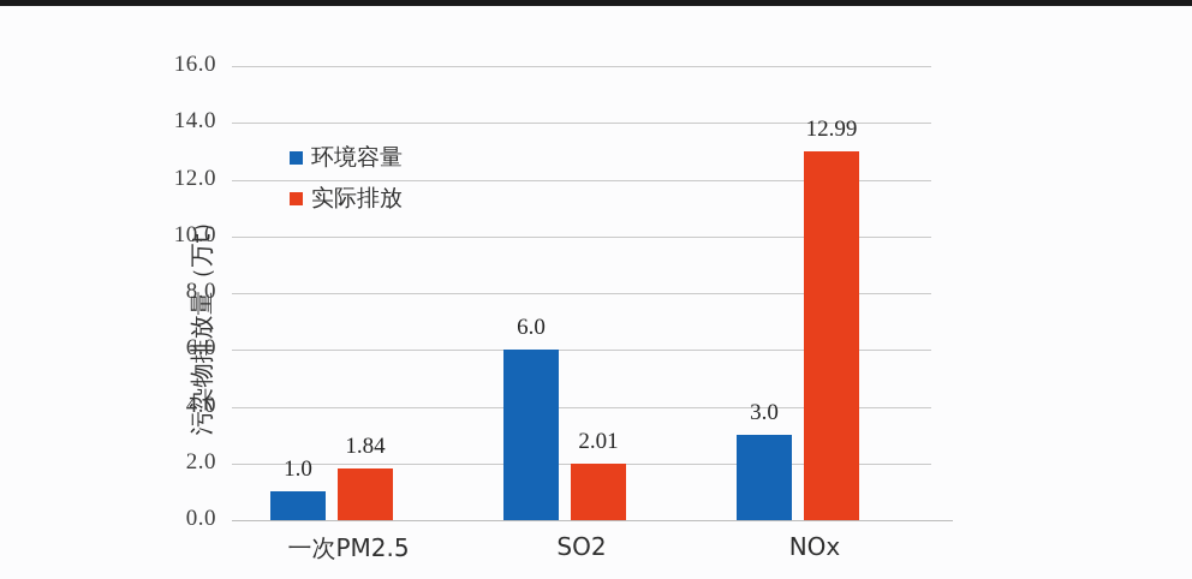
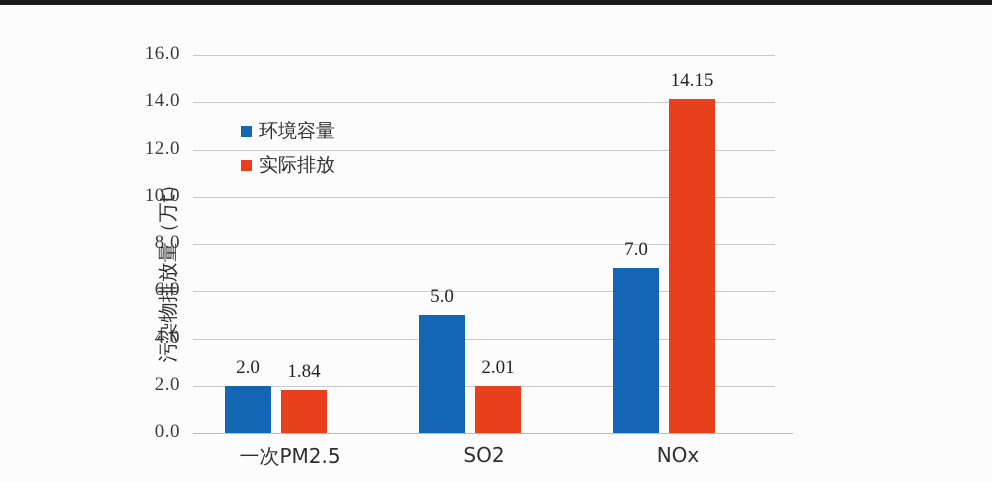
环境容量/一次PM2.5: 1.0 -> 2.0
环境容量/SO2: 6.0 -> 5.0
环境容量/NOx: 3.0 -> 7.0
实际排放/NOx: 12.99 -> 14.15
